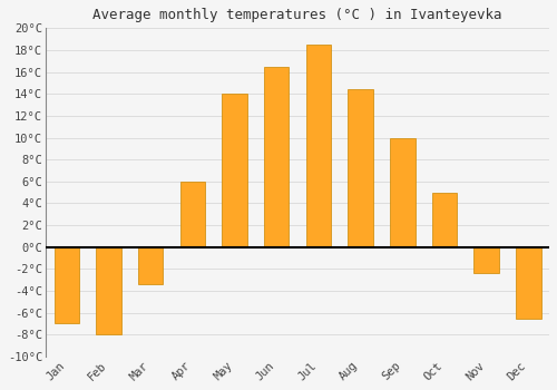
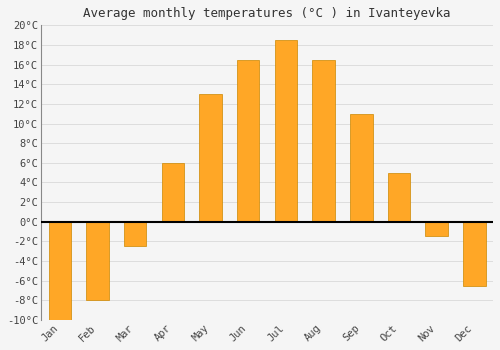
Jan: -7.0°C -> -10.0°C
Mar: -3.4°C -> -2.5°C
May: 14.0°C -> 13.0°C
Aug: 14.4°C -> 16.5°C
Sep: 10.0°C -> 11.0°C
Nov: -2.4°C -> -1.5°C
